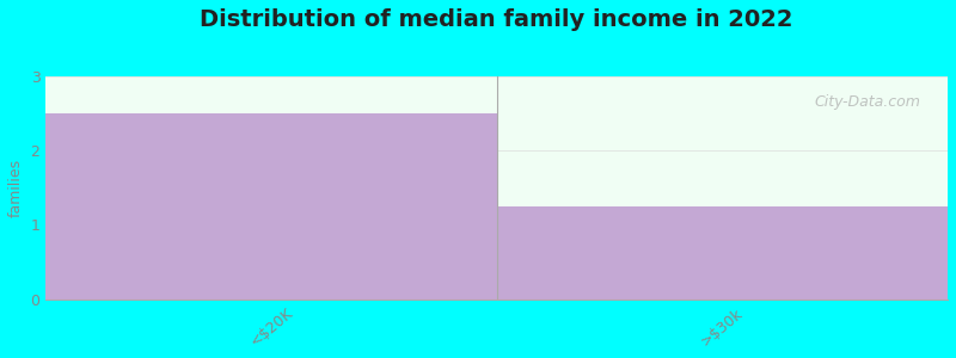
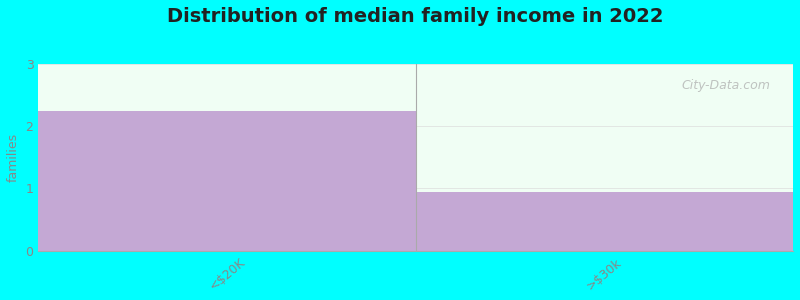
<$20K: 2.50 -> 2.24
>$30k: 1.25 -> 0.94
